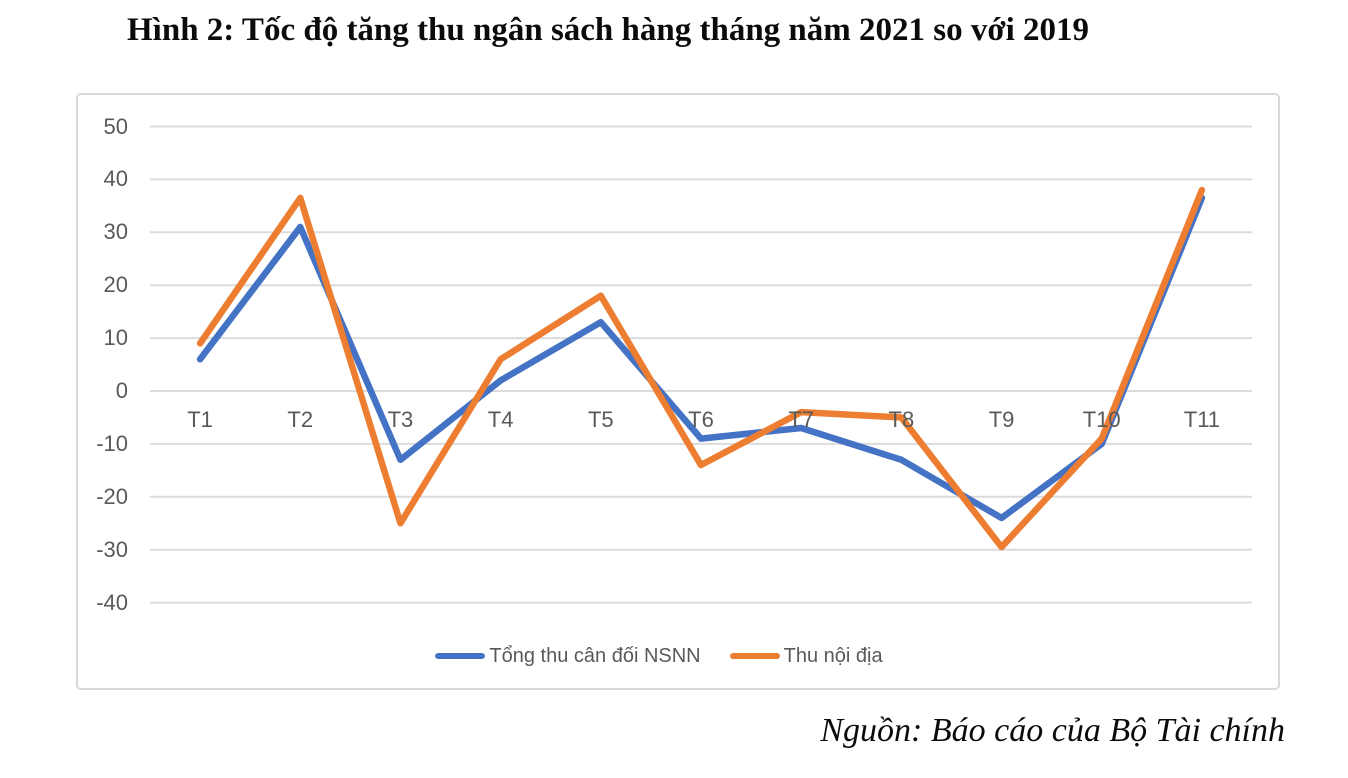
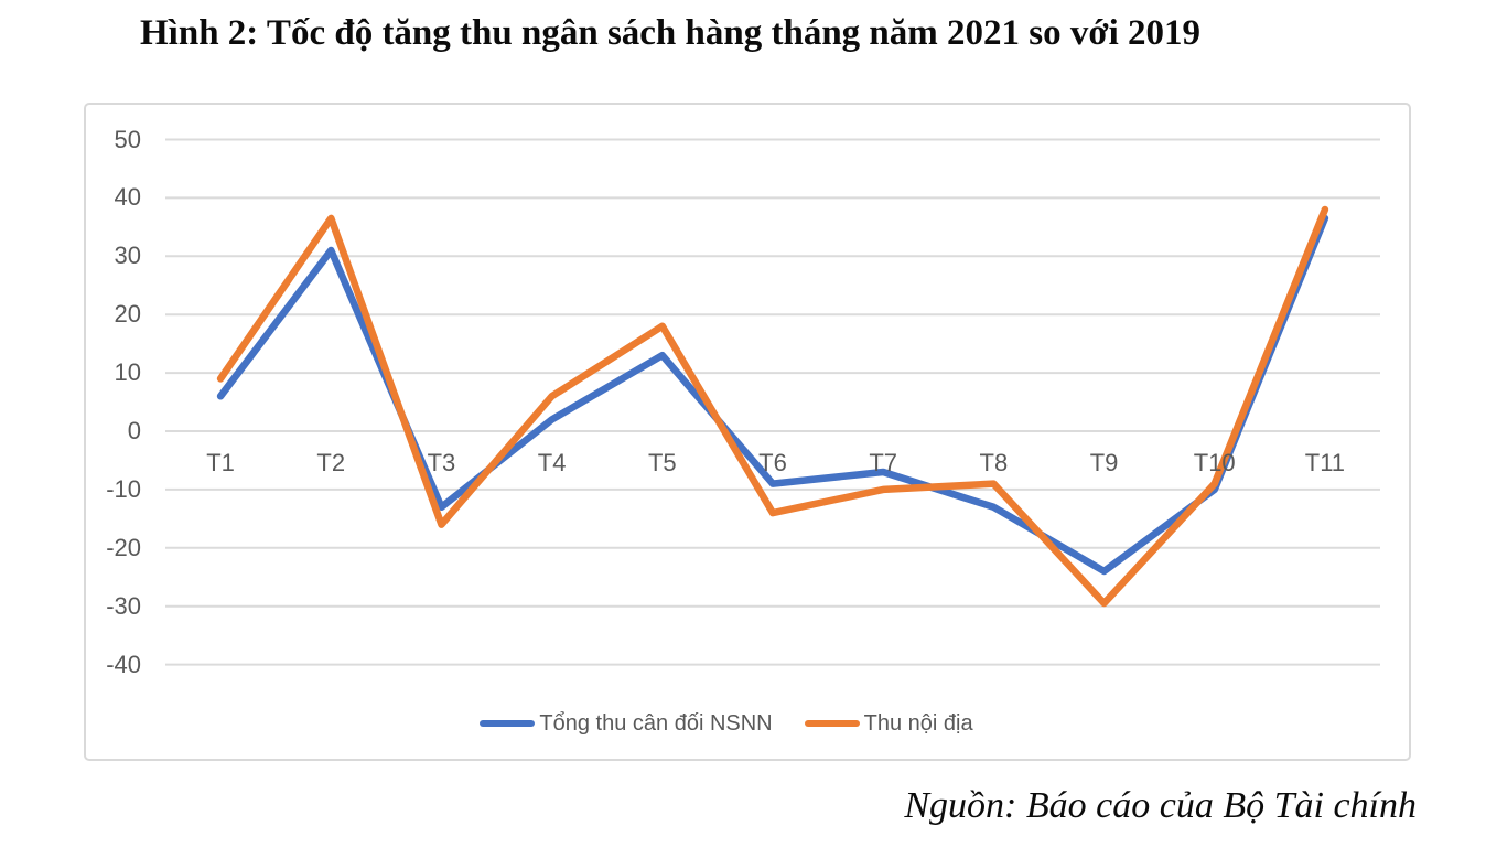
Thu nội địa/T3: -25 -> -16
Thu nội địa/T7: -4 -> -10
Thu nội địa/T8: -5 -> -9
